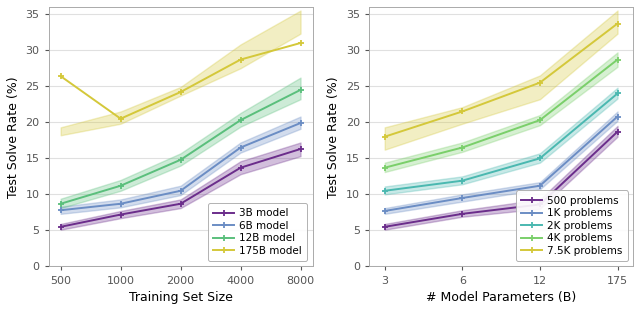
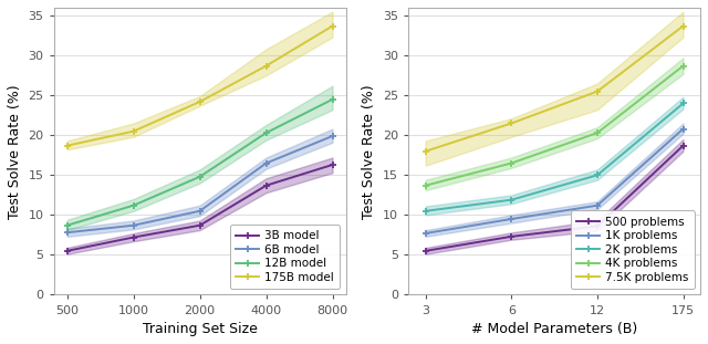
175B model/500: 26.4 -> 18.7
175B model/8000: 31.0 -> 33.7
